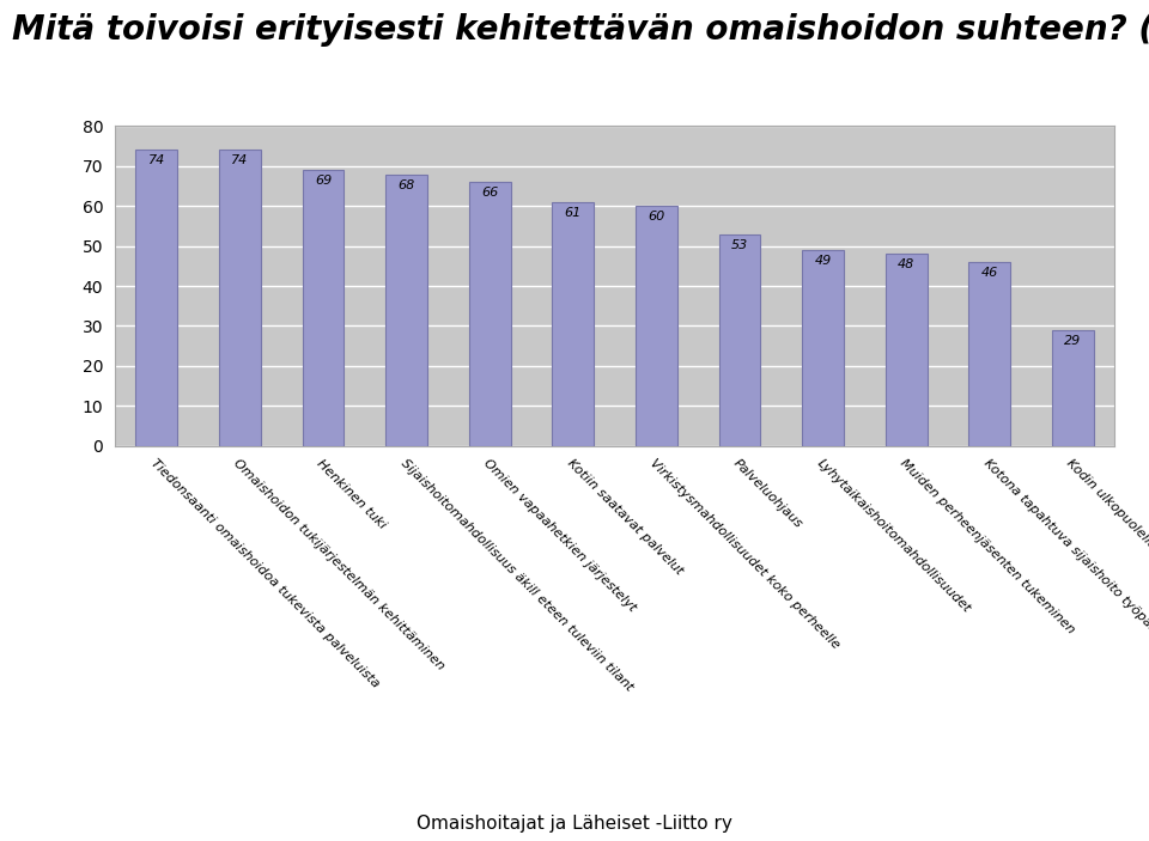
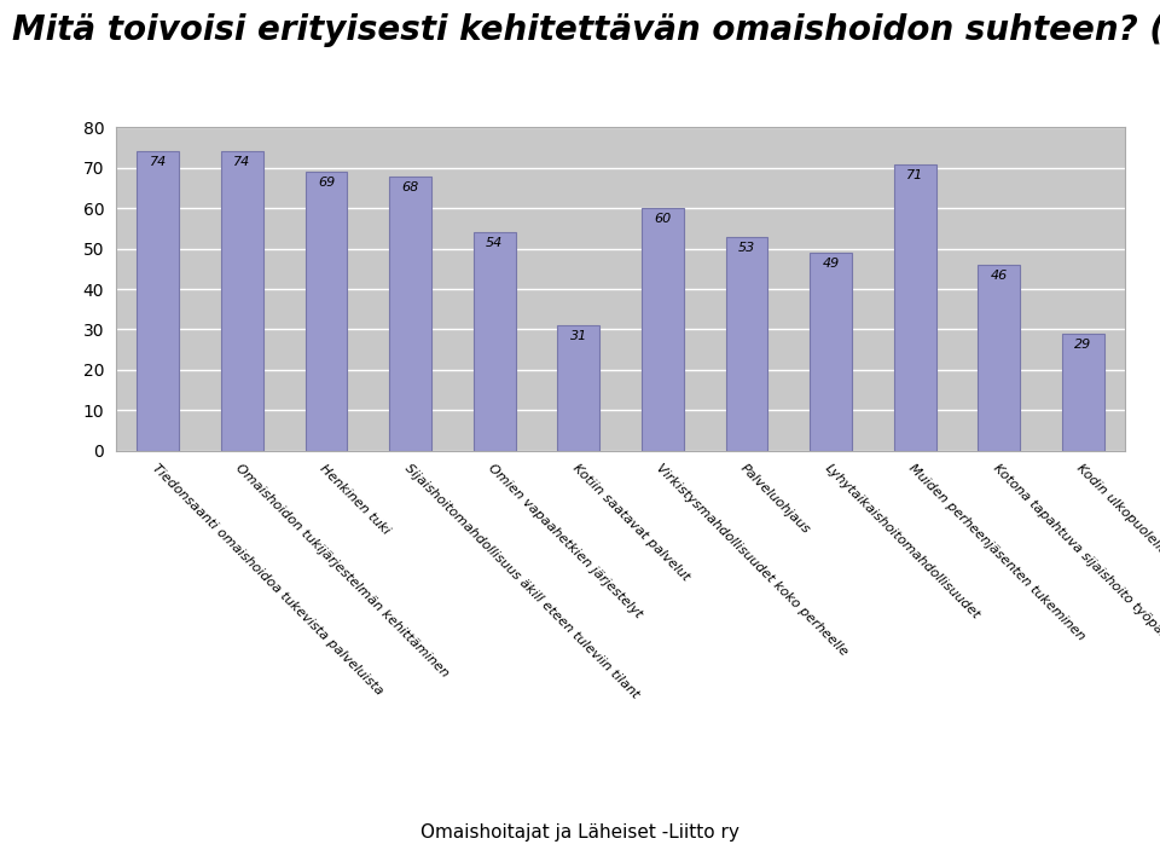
Omien vapaahetkien järjestelyt: 66 -> 54
Kotiin saatavat palvelut: 61 -> 31
Muiden perheenjäsenten tukeminen: 48 -> 71
